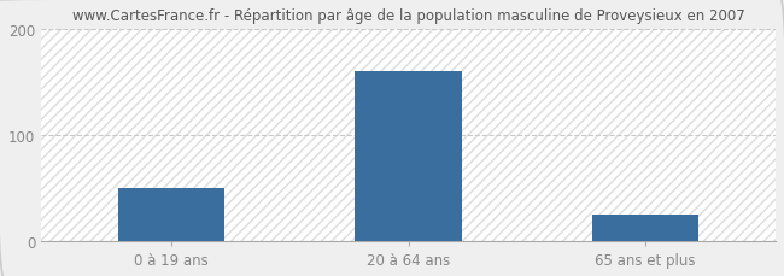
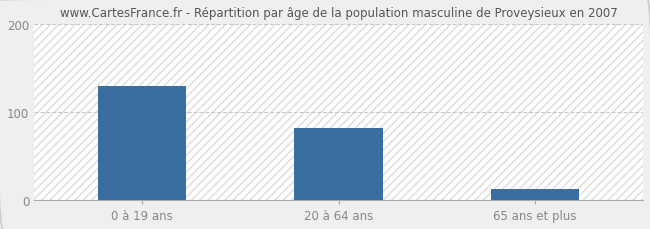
0 à 19 ans: 50 -> 130
20 à 64 ans: 160 -> 82
65 ans et plus: 25 -> 12
